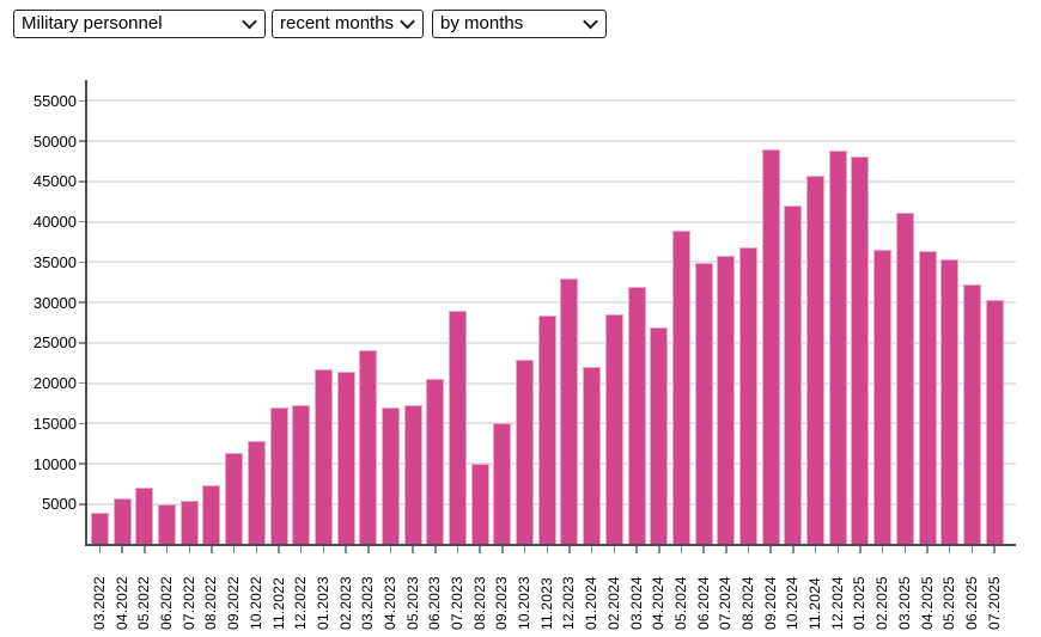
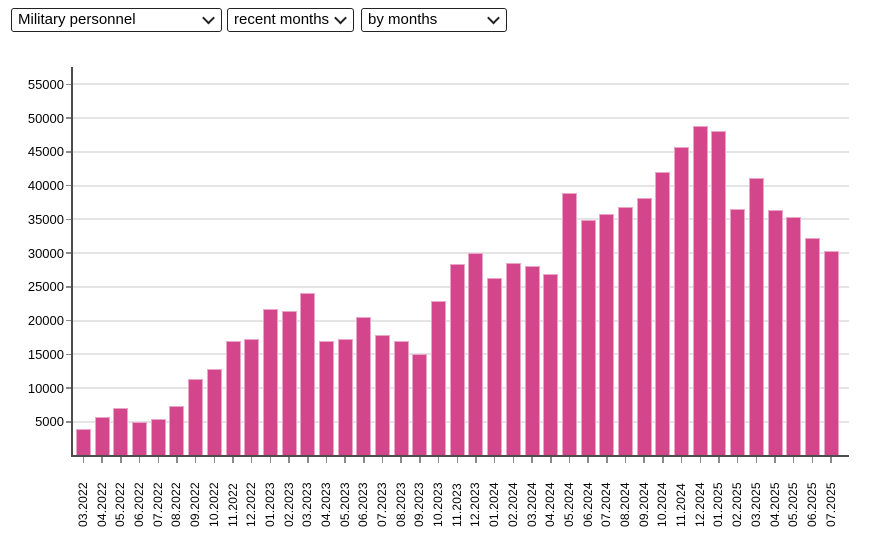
07.2023: 29000 -> 18000
08.2023: 10000 -> 17000
12.2023: 33000 -> 30000
01.2024: 22000 -> 26000
03.2024: 32000 -> 28000
09.2024: 49000 -> 38000
